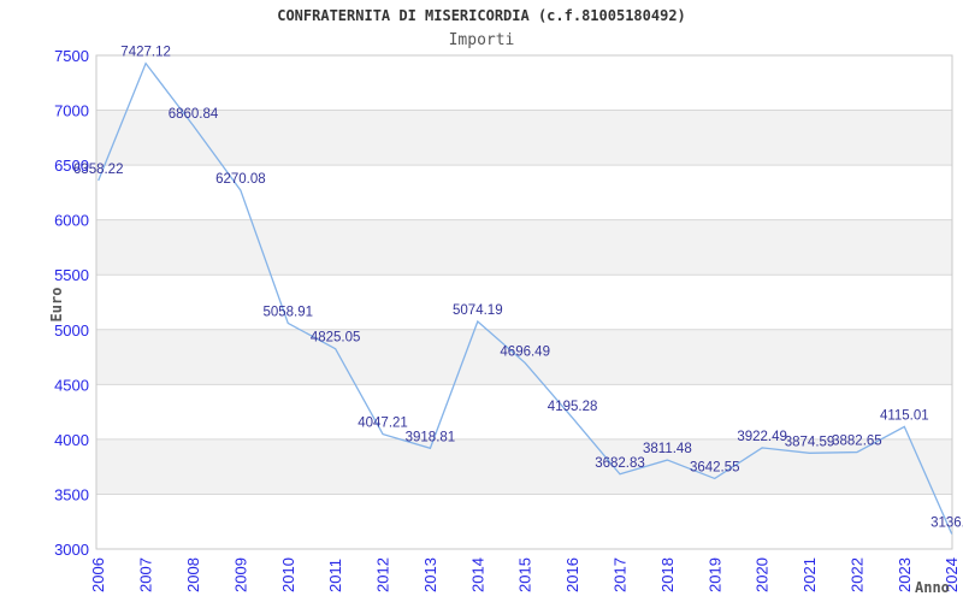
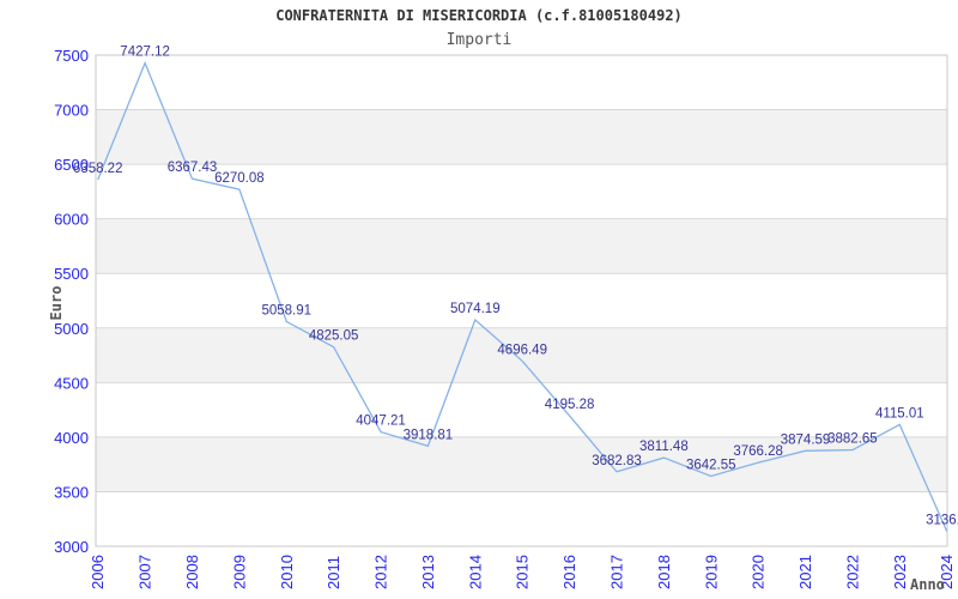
2008: 6860.84 -> 6367.43
2020: 3922.49 -> 3766.28
